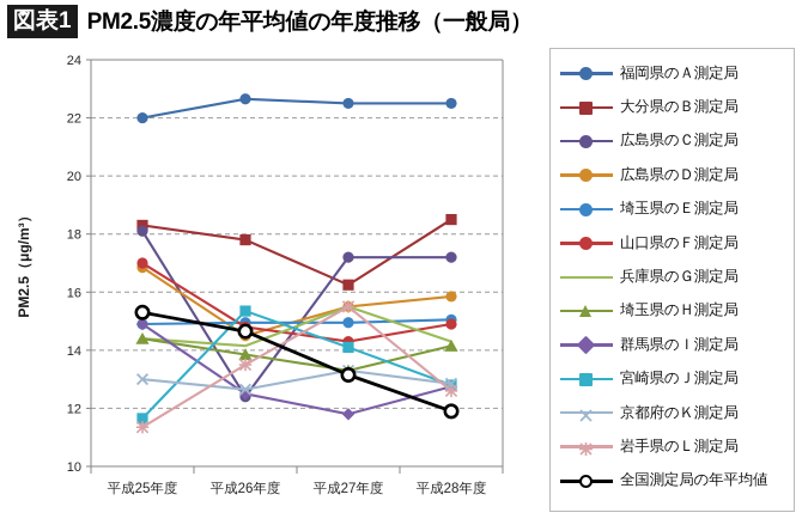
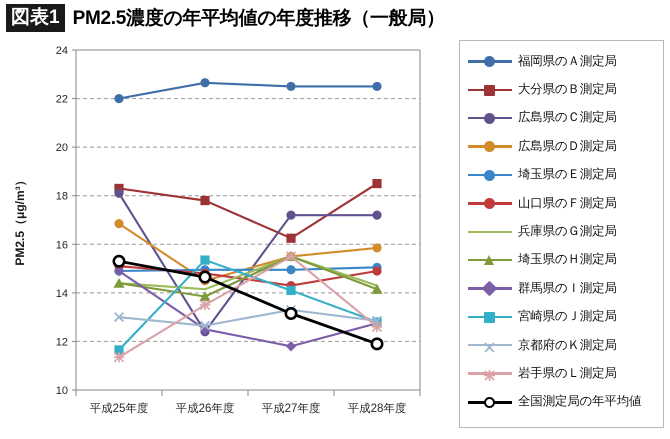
山口県のＦ測定局/平成25年度: 17.0 -> 15.1
埼玉県のＨ測定局/平成27年度: 13.3 -> 15.5
